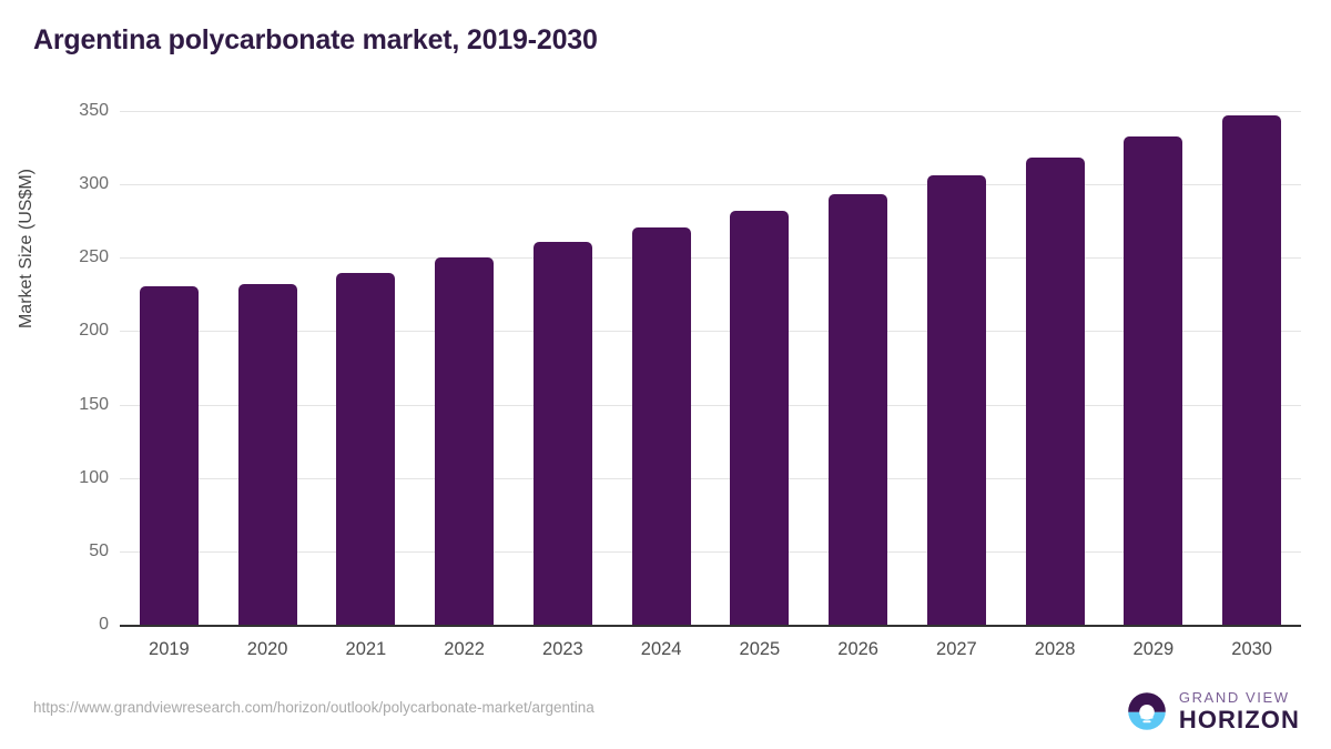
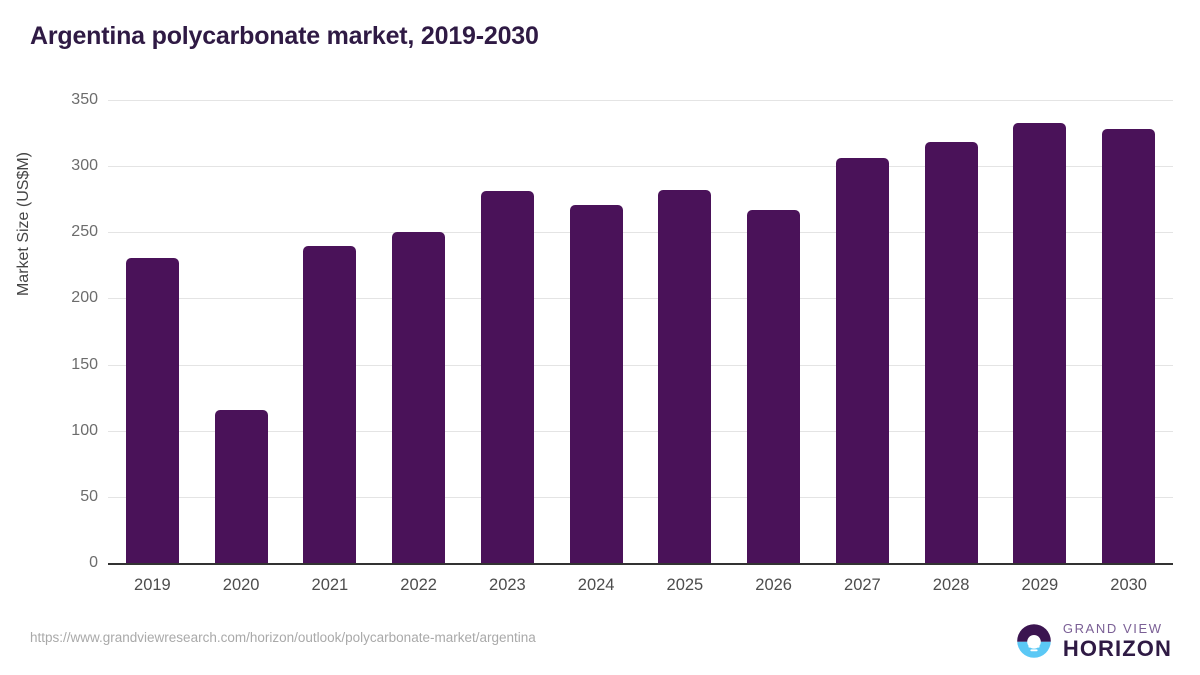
2020: 232 -> 116
2023: 260 -> 281
2026: 294 -> 267
2030: 347 -> 328
